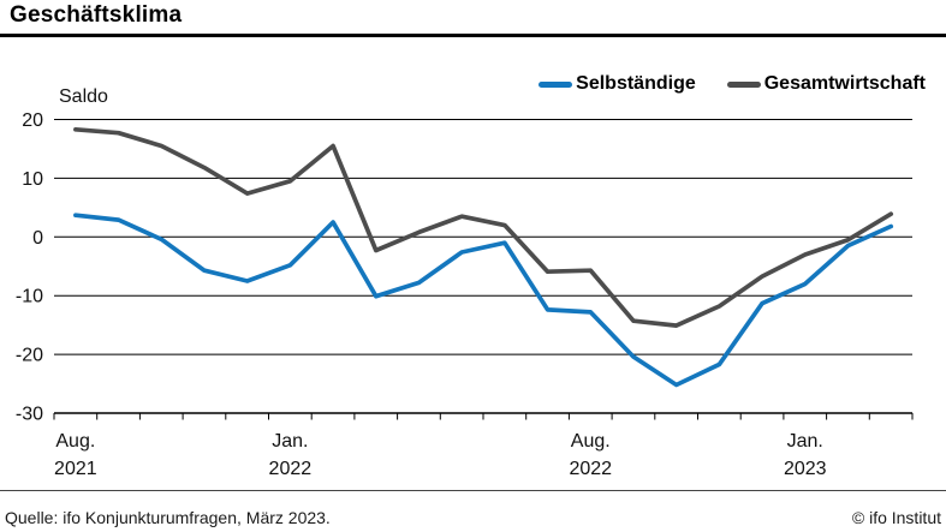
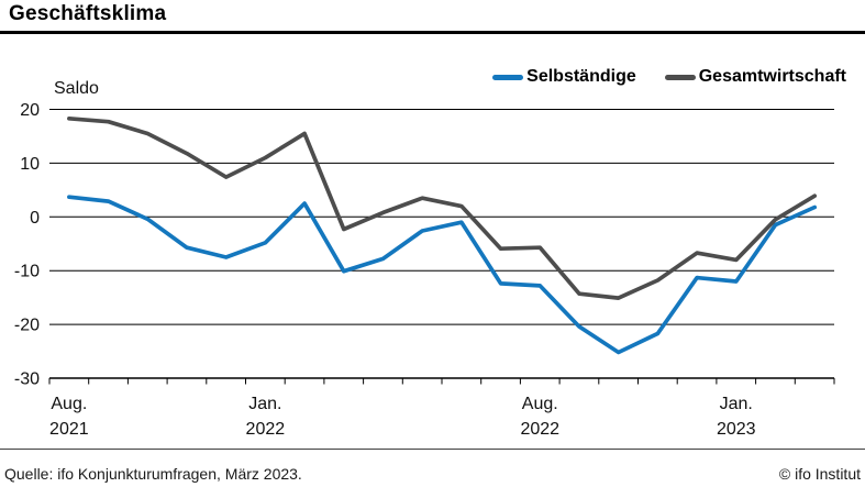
Gesamtwirtschaft/Jan. 2022: 10 -> 11
Selbständige/Jan. 2023: -8 -> -12
Gesamtwirtschaft/Jan. 2023: -3 -> -8
